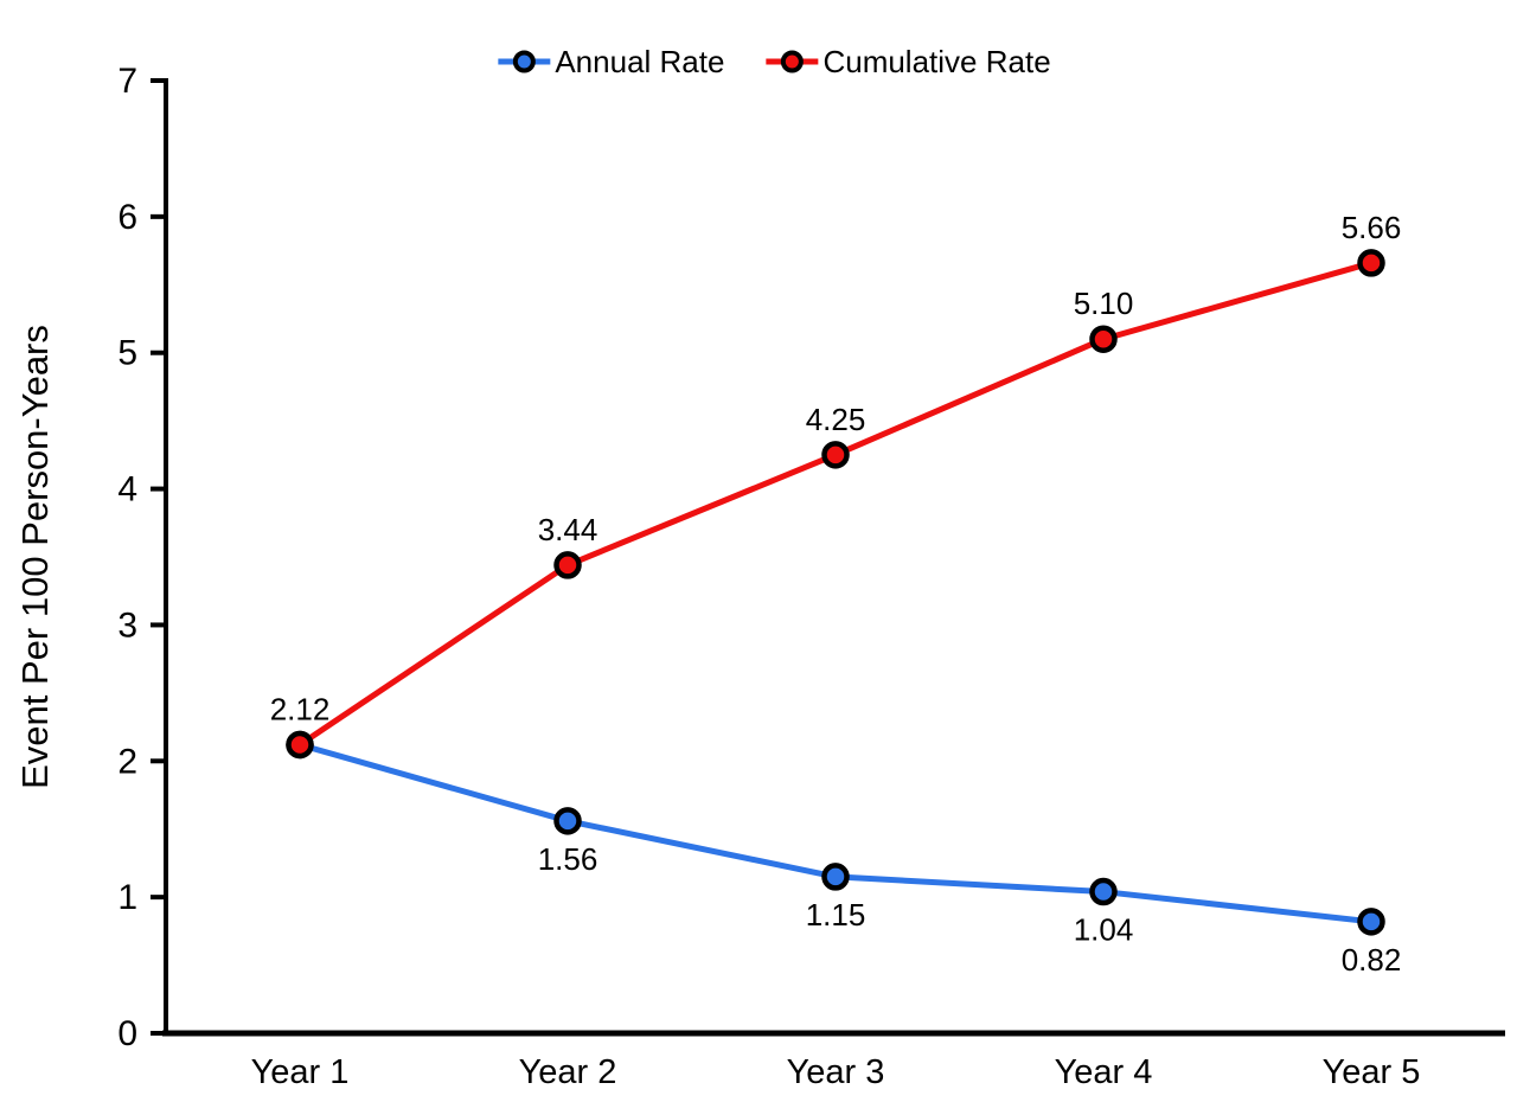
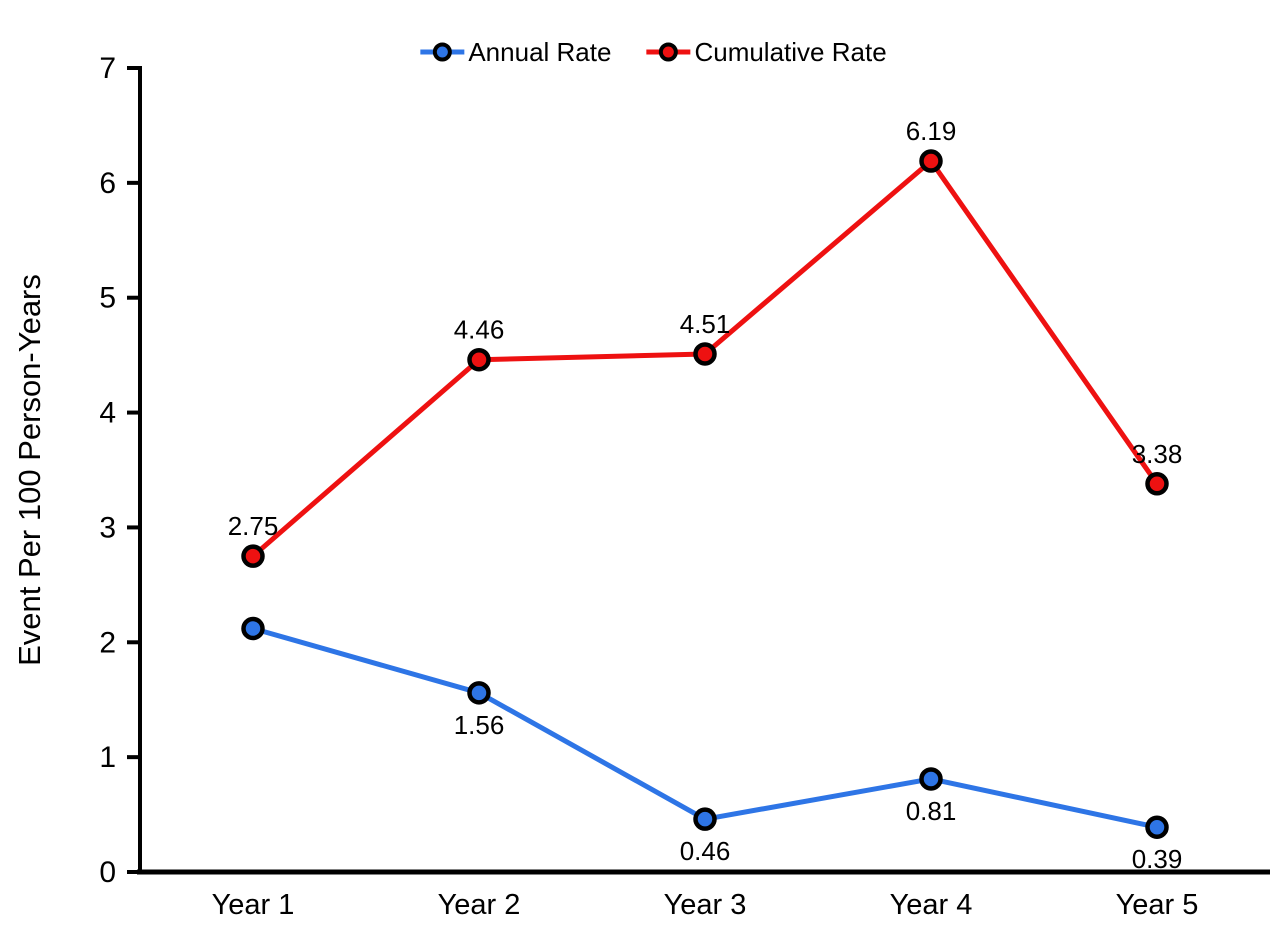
Cumulative Rate/Year 1: 2.12 -> 2.75
Cumulative Rate/Year 2: 3.44 -> 4.46
Annual Rate/Year 3: 1.15 -> 0.46
Cumulative Rate/Year 3: 4.25 -> 4.51
Annual Rate/Year 4: 1.04 -> 0.81
Cumulative Rate/Year 4: 5.10 -> 6.19
Annual Rate/Year 5: 0.82 -> 0.39
Cumulative Rate/Year 5: 5.66 -> 3.38
